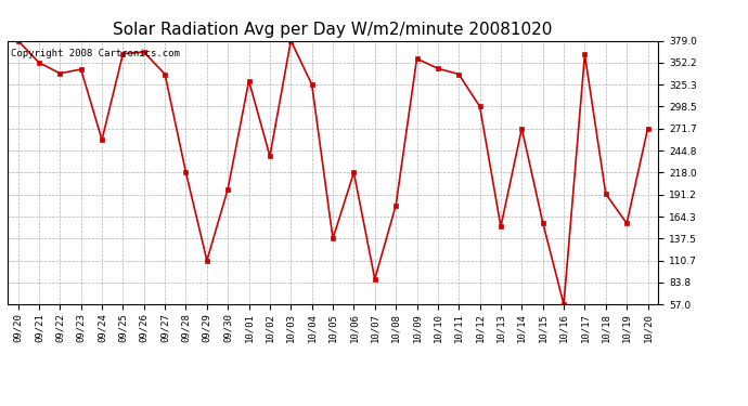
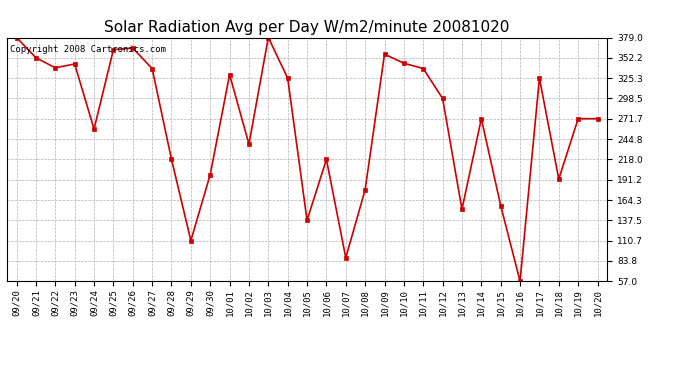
10/17: 362 -> 325
10/19: 156 -> 272
